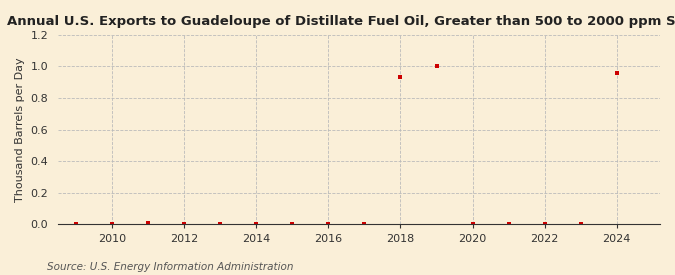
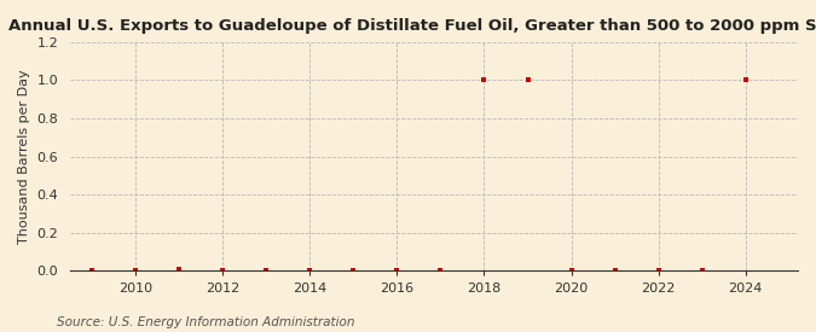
2018: 0.93 -> 1.00
2024: 0.96 -> 1.00
